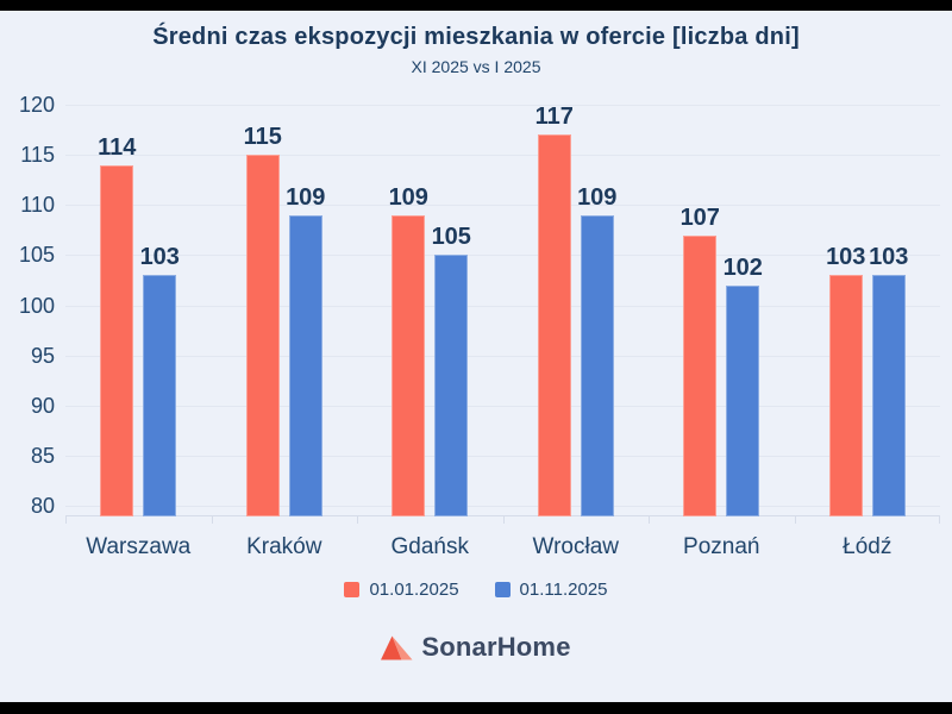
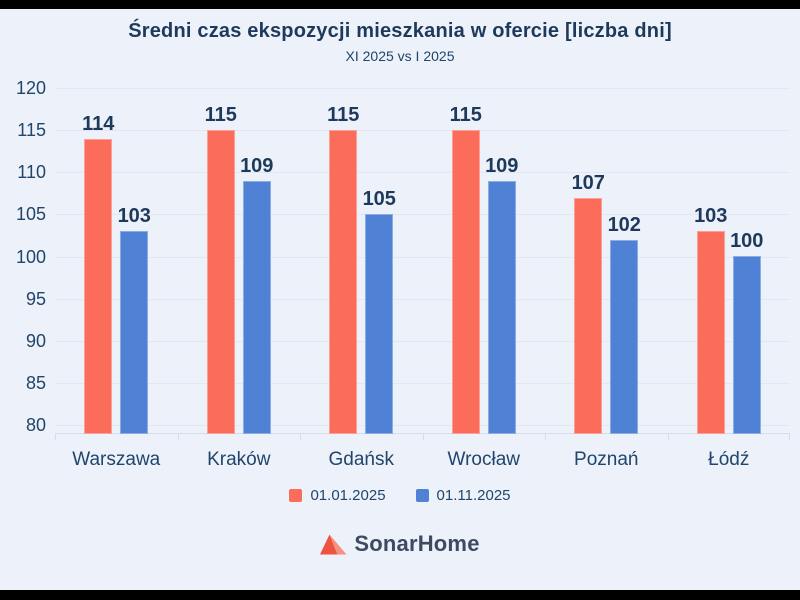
01.01.2025/Gdańsk: 109 -> 115
01.01.2025/Wrocław: 117 -> 115
01.11.2025/Łódź: 103 -> 100
